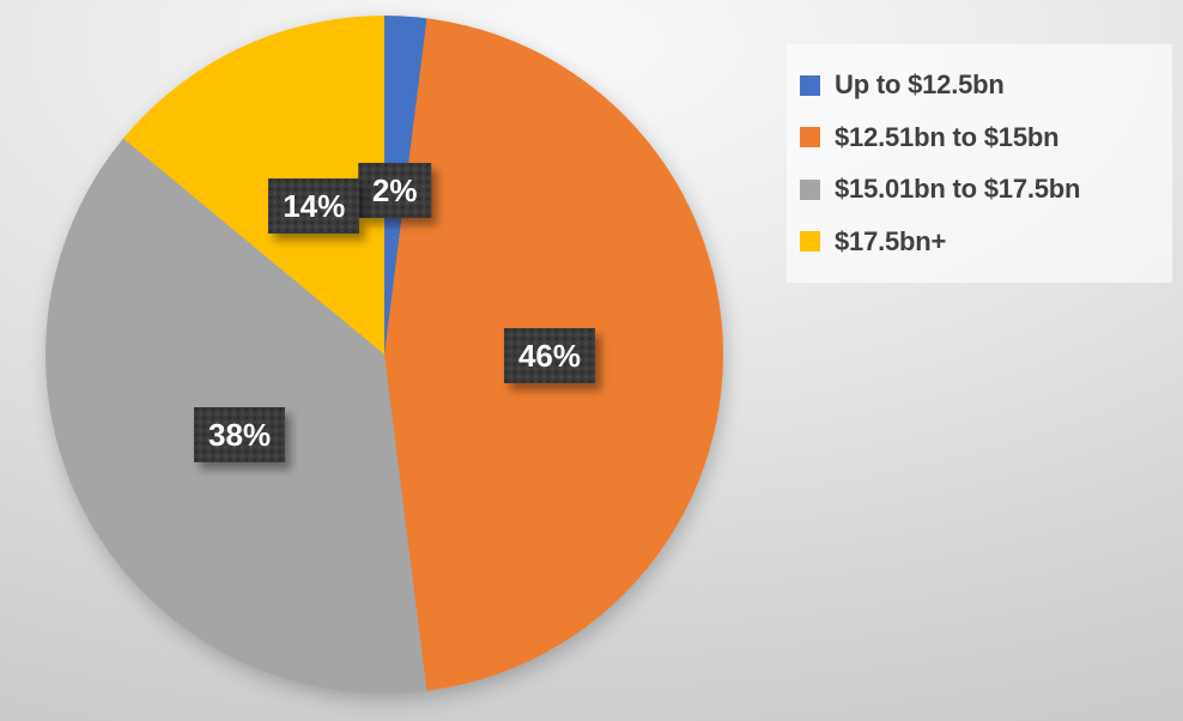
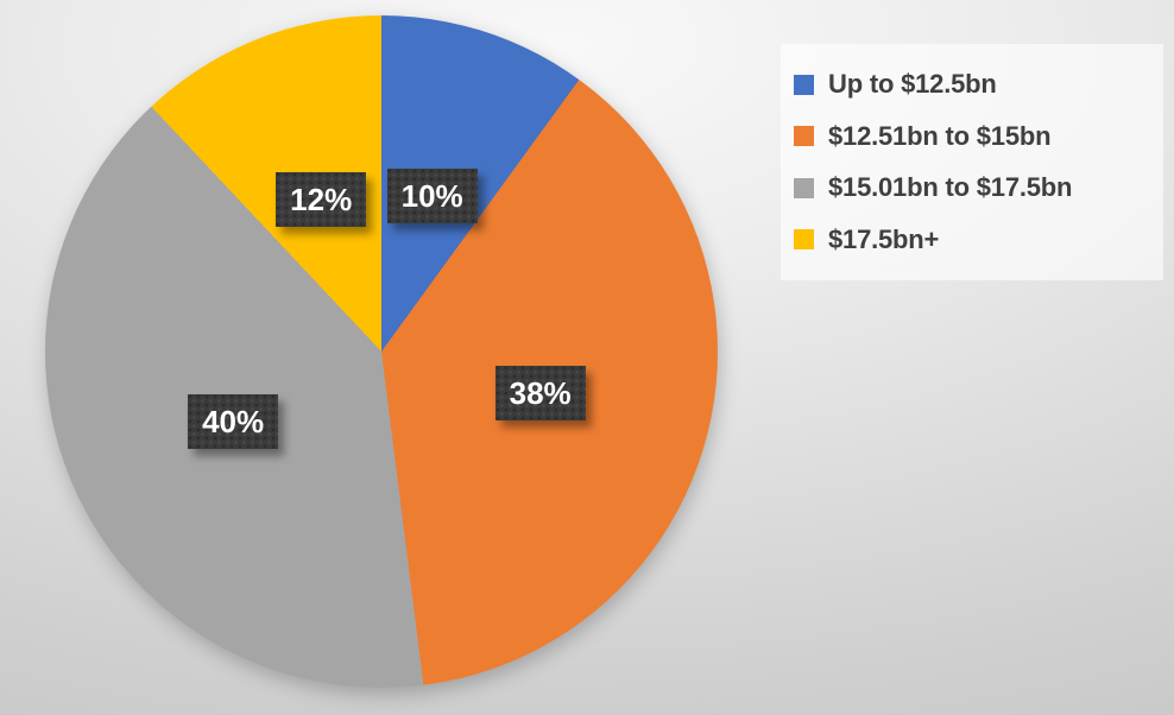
Up to $12.5bn: 2% -> 10%
$12.51bn to $15bn: 46% -> 38%
$15.01bn to $17.5bn: 38% -> 40%
$17.5bn+: 14% -> 12%
